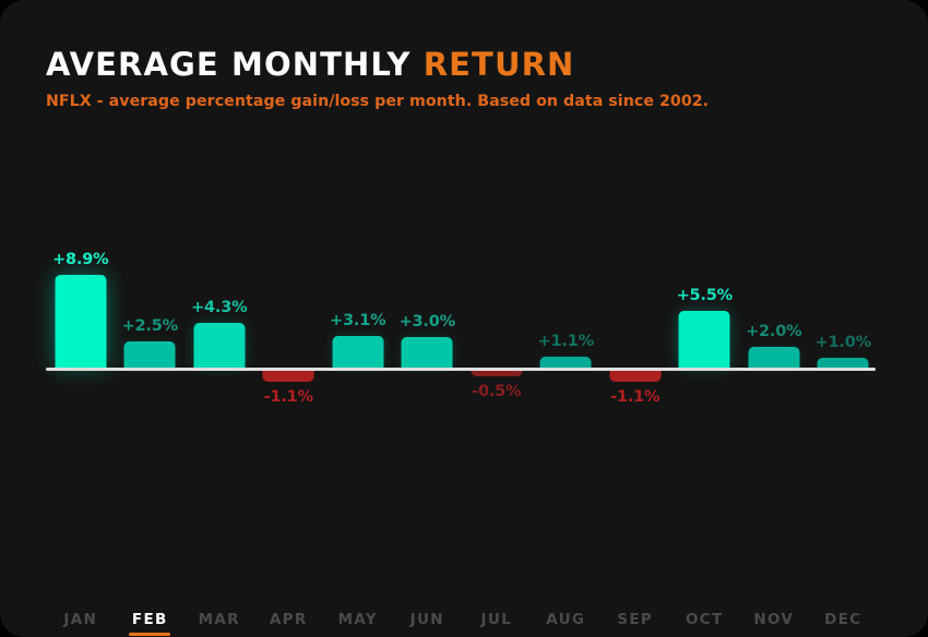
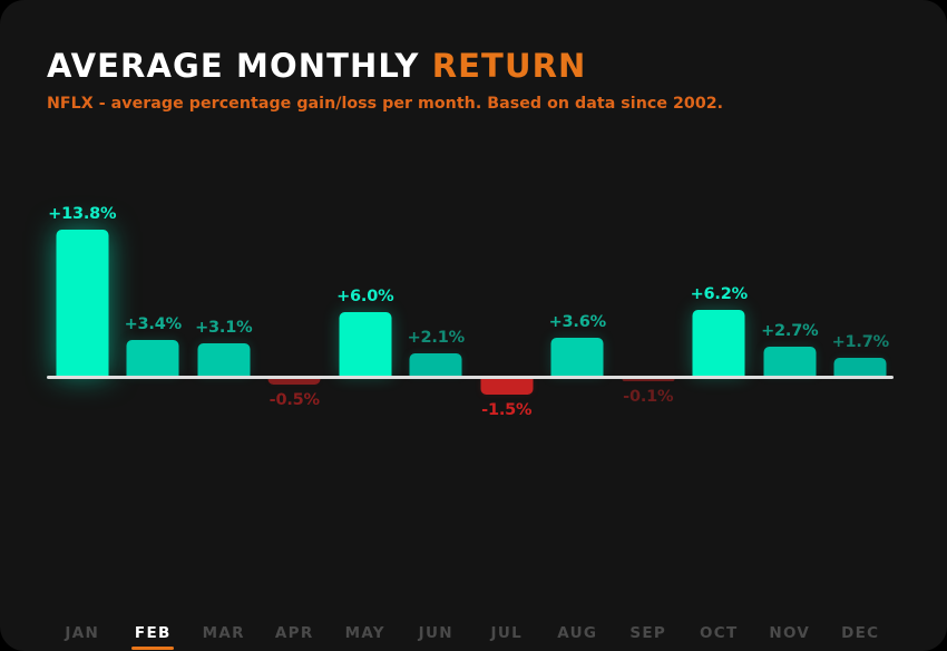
JAN: +8.9% -> +13.8%
FEB: +2.5% -> +3.4%
MAR: +4.3% -> +3.1%
APR: -1.1% -> -0.5%
MAY: +3.1% -> +6.0%
JUN: +3.0% -> +2.1%
JUL: -0.5% -> -1.5%
AUG: +1.1% -> +3.6%
SEP: -1.1% -> -0.1%
OCT: +5.5% -> +6.2%
NOV: +2.0% -> +2.7%
DEC: +1.0% -> +1.7%
